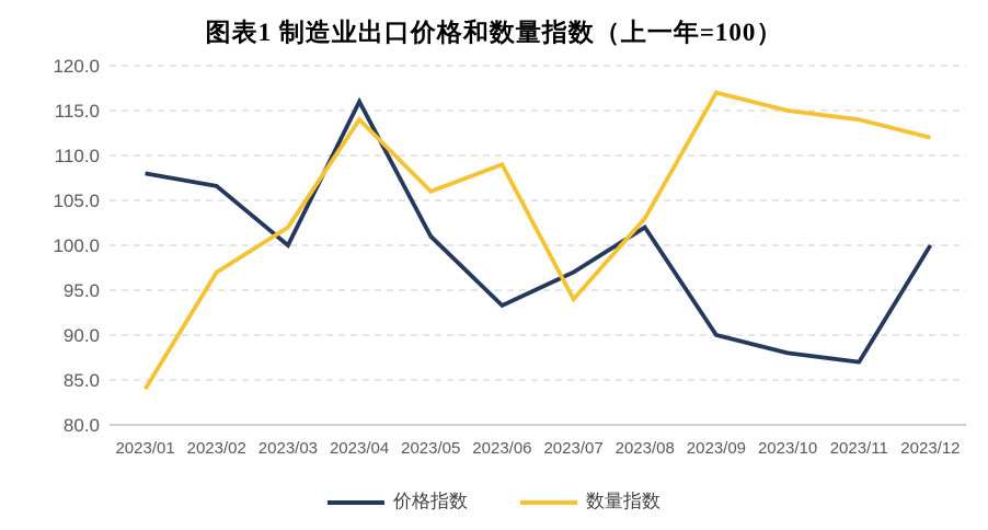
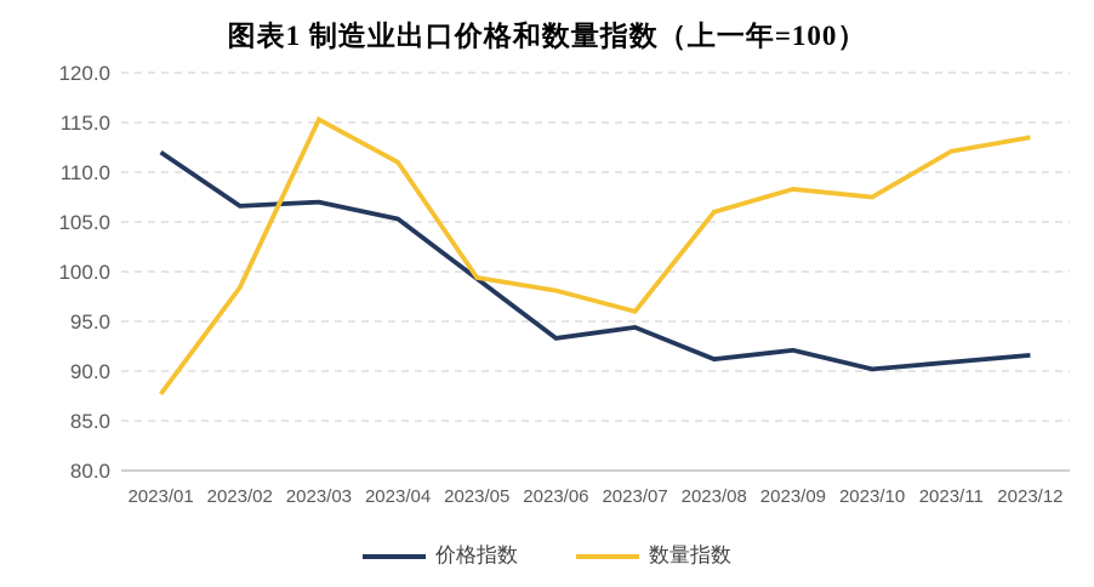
价格指数/2023/01: 108 -> 112
数量指数/2023/01: 84 -> 88
数量指数/2023/02: 97 -> 98
价格指数/2023/03: 100 -> 107
数量指数/2023/03: 102 -> 115
价格指数/2023/04: 116 -> 105
数量指数/2023/04: 114 -> 111
价格指数/2023/05: 101 -> 99
数量指数/2023/05: 106 -> 99
数量指数/2023/06: 109 -> 98
价格指数/2023/07: 97 -> 94
数量指数/2023/07: 94 -> 96
价格指数/2023/08: 102 -> 91
数量指数/2023/08: 103 -> 106
价格指数/2023/09: 90 -> 92
数量指数/2023/09: 117 -> 108
价格指数/2023/10: 88 -> 90
数量指数/2023/10: 115 -> 108
价格指数/2023/11: 87 -> 91
数量指数/2023/11: 114 -> 112
价格指数/2023/12: 100 -> 92
数量指数/2023/12: 112 -> 114
